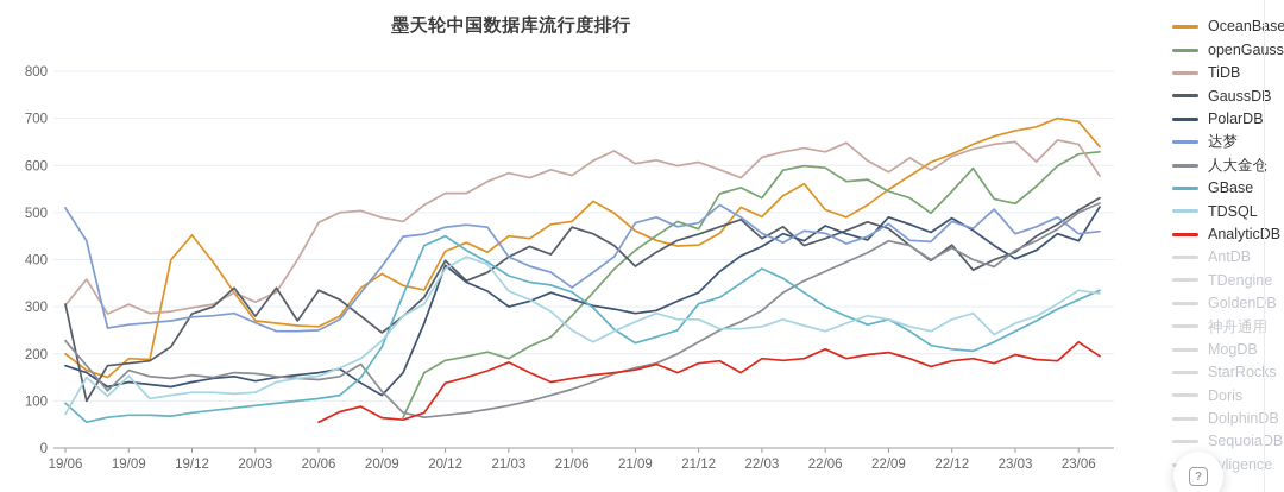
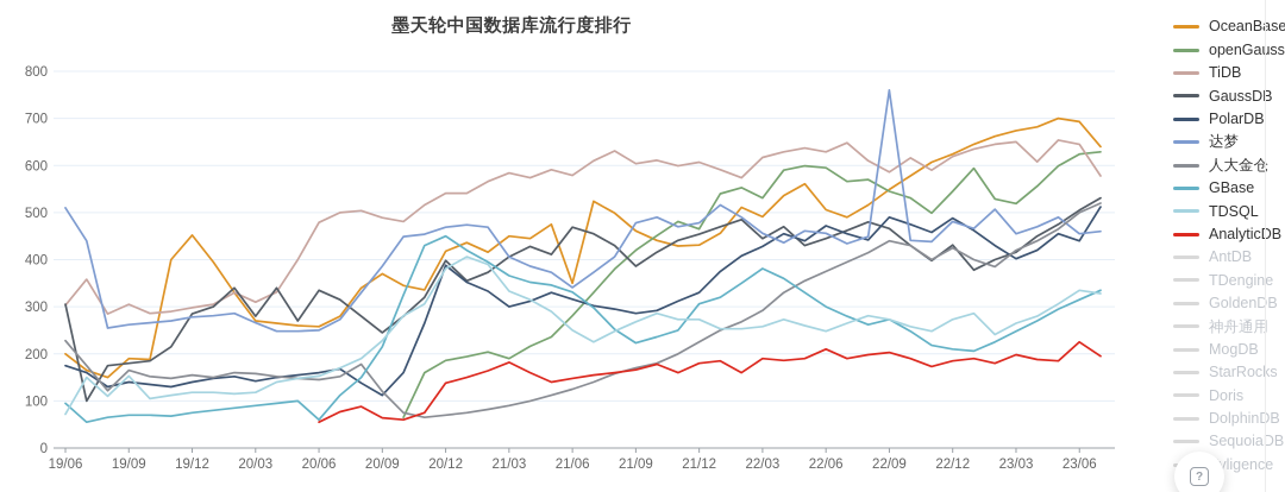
GBase/20/06: 100 -> 60
OceanBase/21/06: 480 -> 350
达梦/22/09: 480 -> 760
